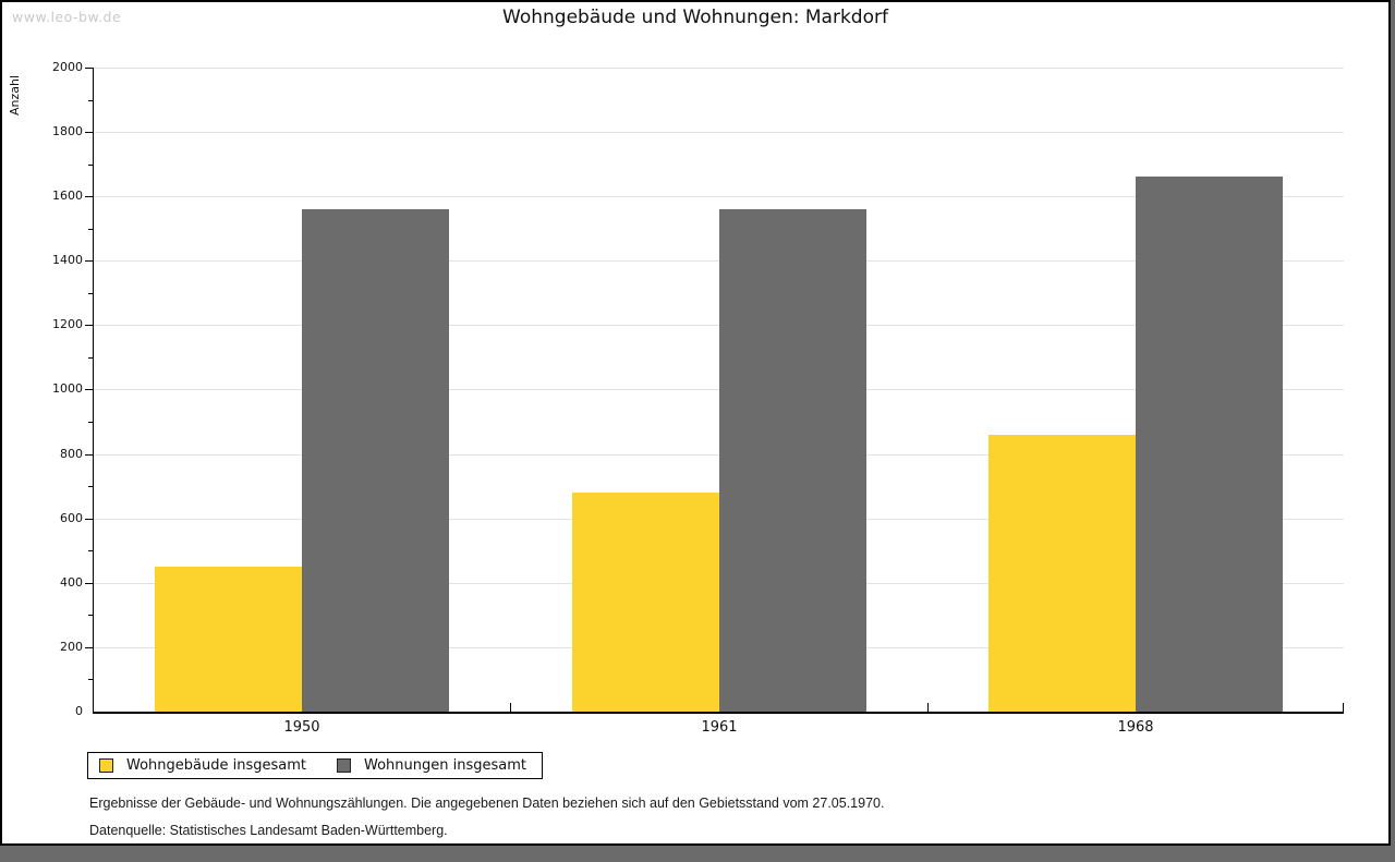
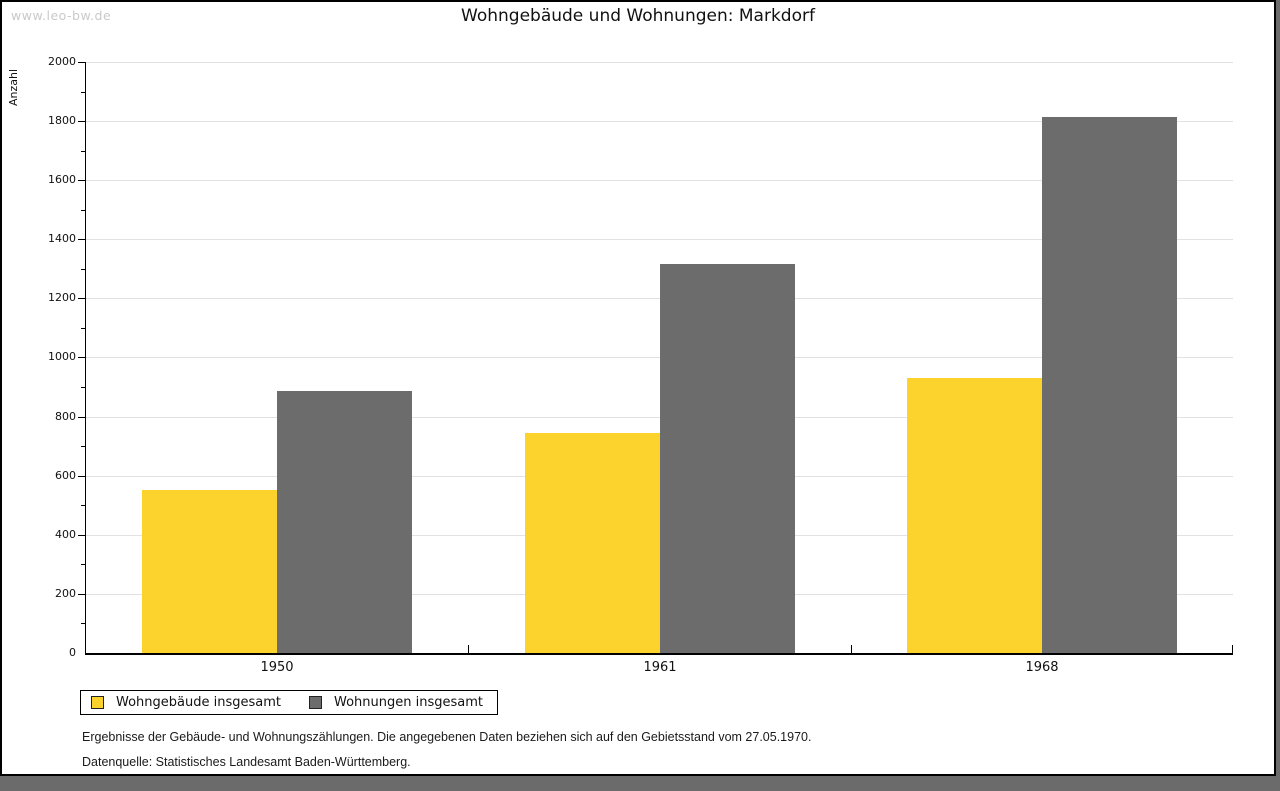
Wohngebäude insgesamt/1950: 450 -> 550
Wohnungen insgesamt/1950: 1560 -> 880
Wohngebäude insgesamt/1961: 680 -> 740
Wohnungen insgesamt/1961: 1560 -> 1320
Wohngebäude insgesamt/1968: 860 -> 930
Wohnungen insgesamt/1968: 1660 -> 1820
